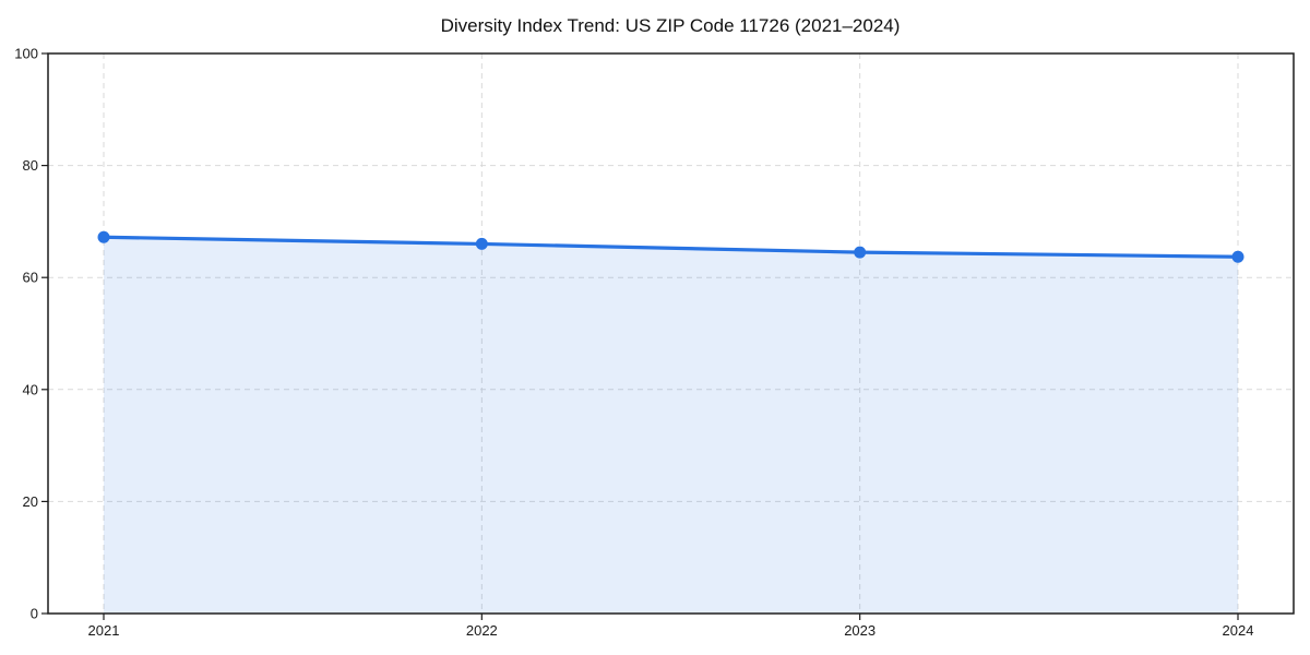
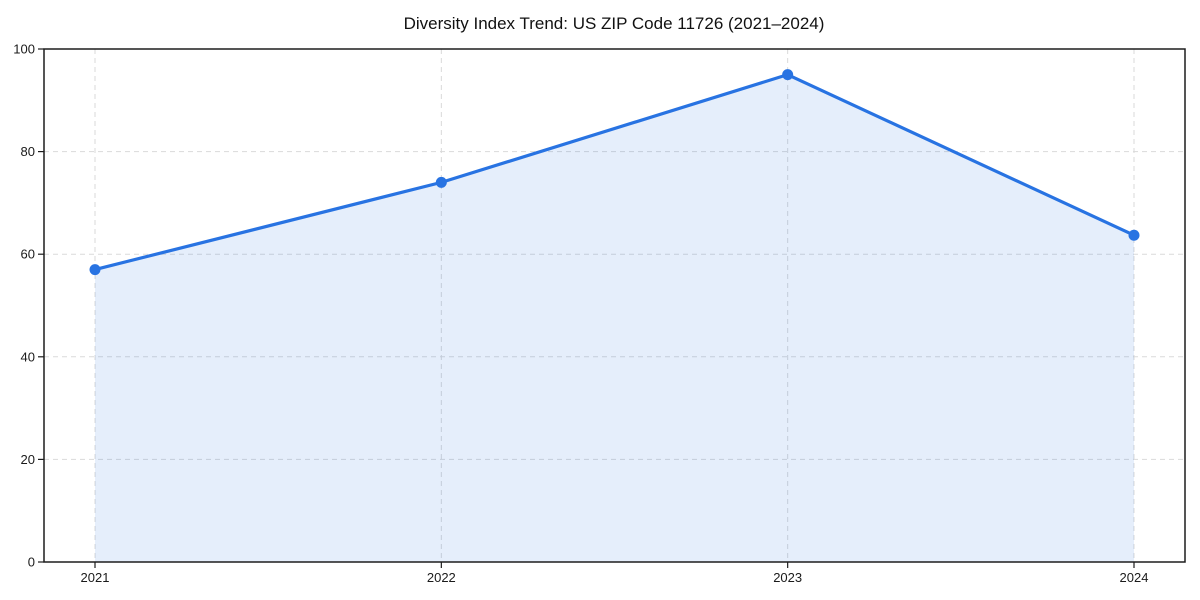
2021: 67 -> 57
2022: 66 -> 74
2023: 64 -> 95
